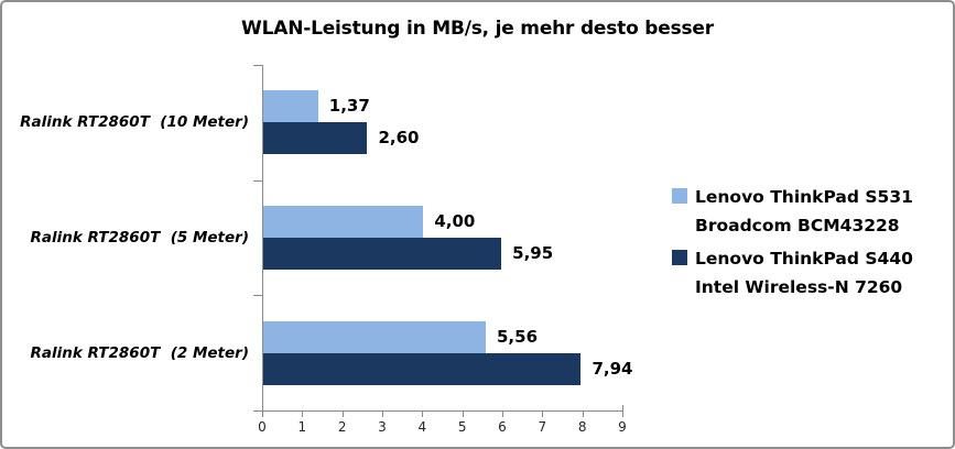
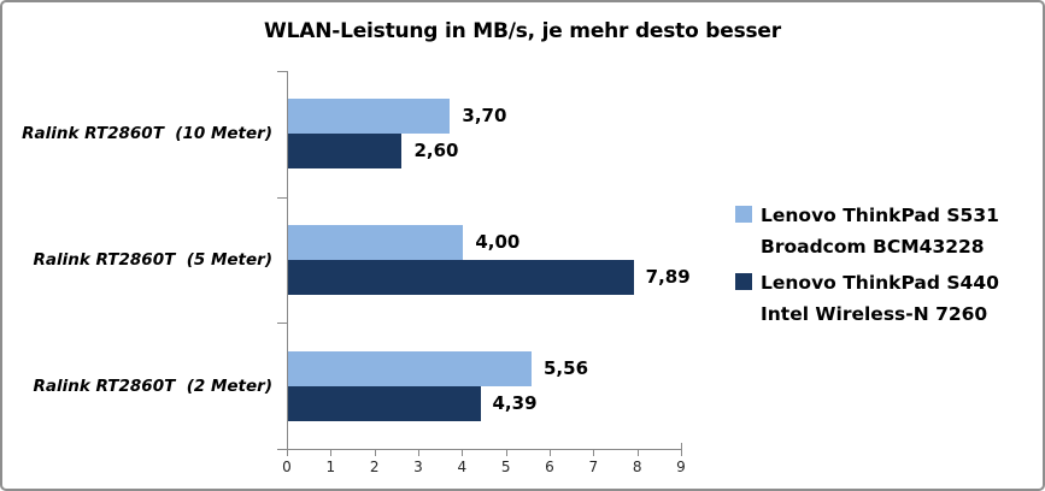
Lenovo ThinkPad S531 Broadcom BCM43228/Ralink RT2860T (10 Meter): 1,37 -> 3,70
Lenovo ThinkPad S440 Intel Wireless-N 7260/Ralink RT2860T (5 Meter): 5,95 -> 7,89
Lenovo ThinkPad S440 Intel Wireless-N 7260/Ralink RT2860T (2 Meter): 7,94 -> 4,39
